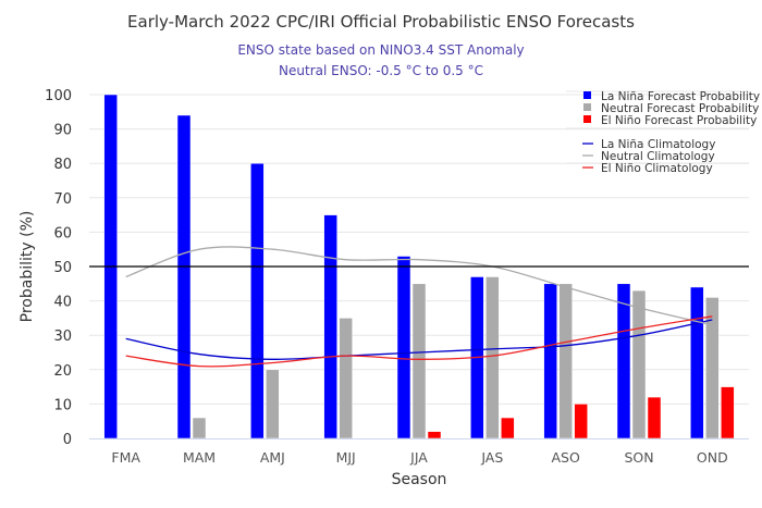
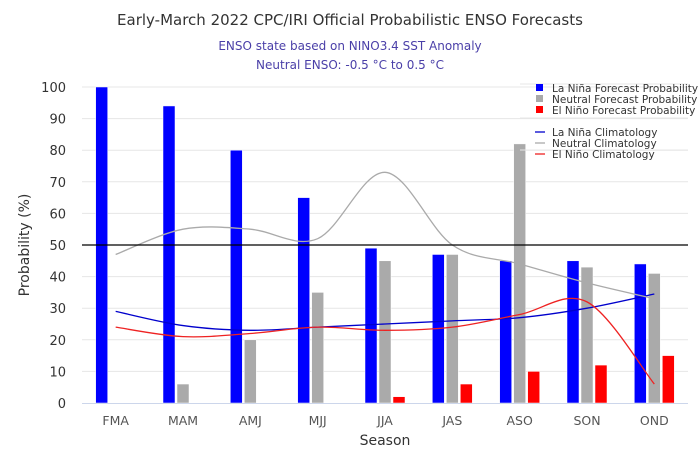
La Niña Forecast Probability/JJA: 53 -> 49
Neutral Climatology/JJA: 52 -> 73
Neutral Forecast Probability/ASO: 45 -> 82
El Niño Climatology/OND: 36 -> 6
